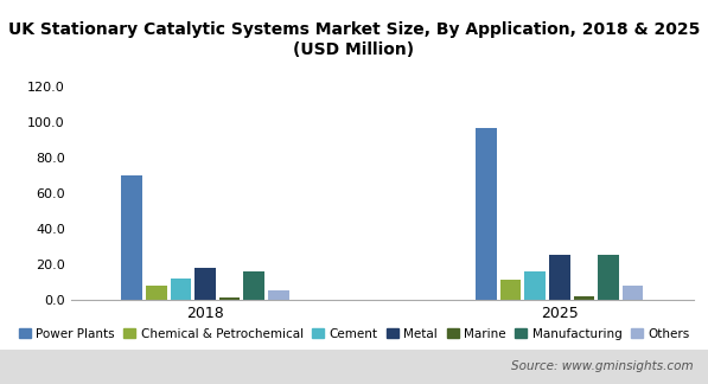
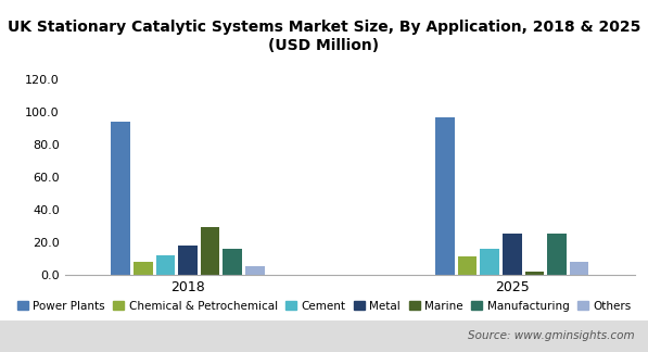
Power Plants/2018: 70 -> 94
Marine/2018: 1 -> 29
